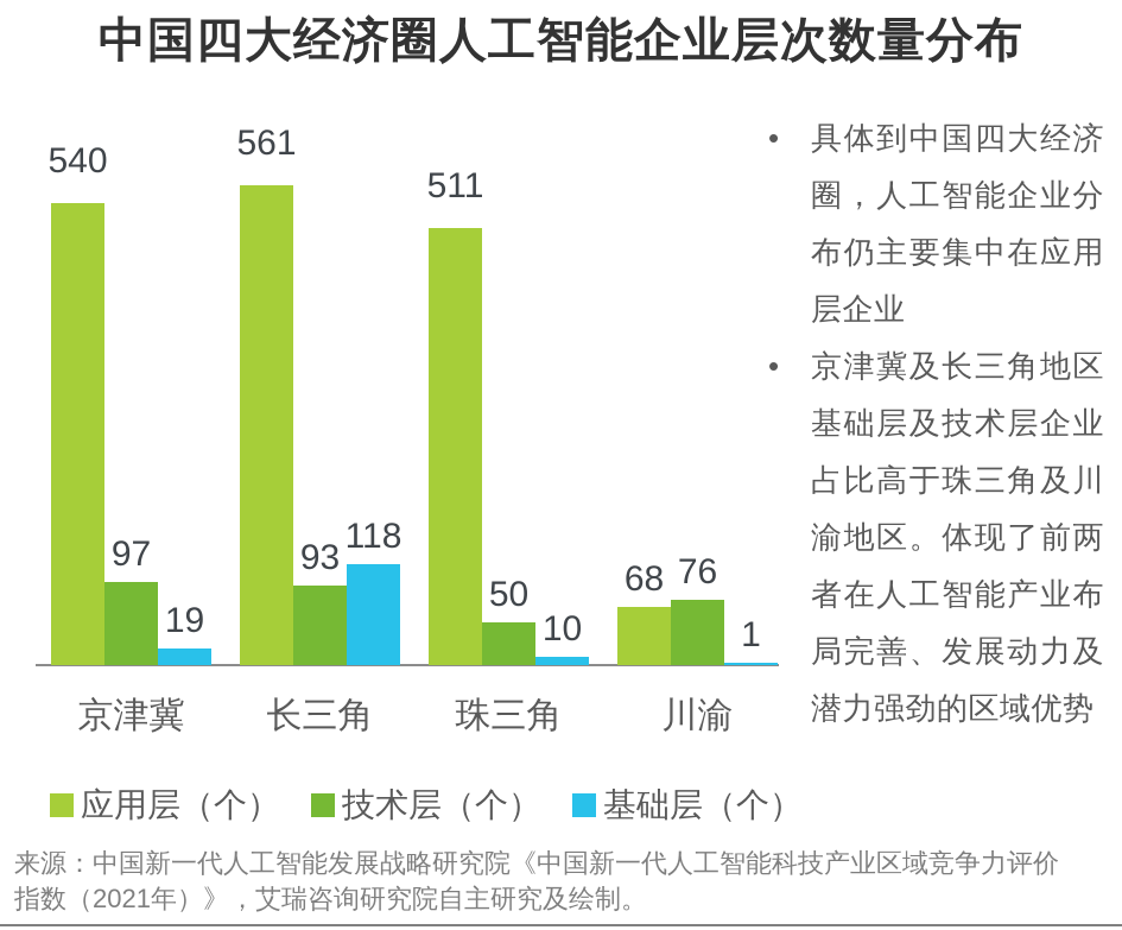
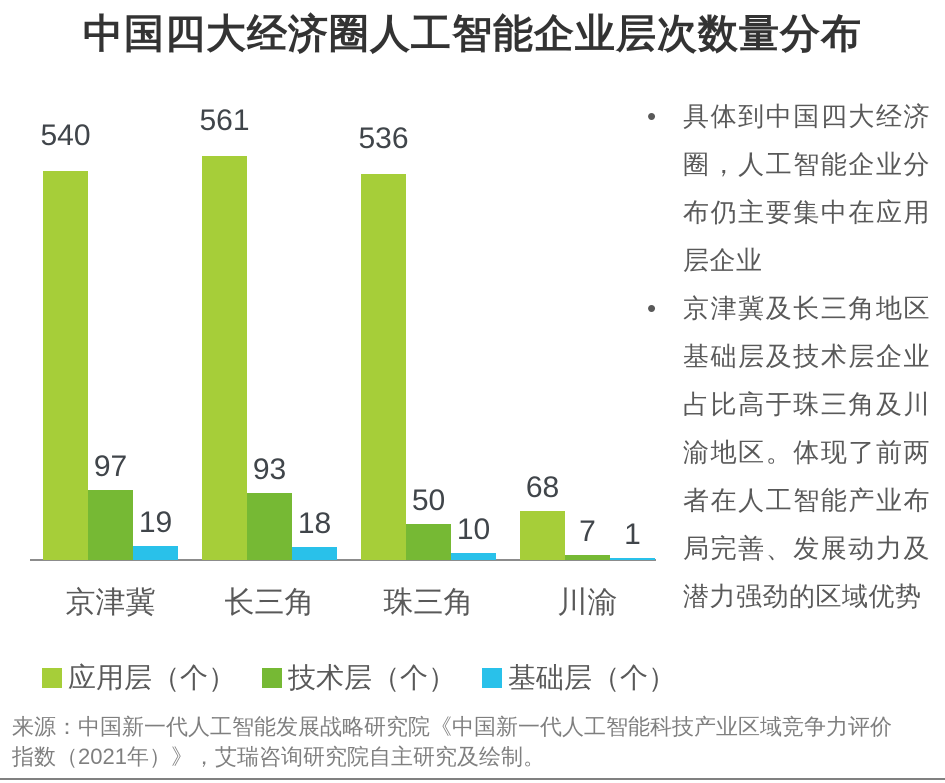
基础层（个）/长三角: 118 -> 18
应用层（个）/珠三角: 511 -> 536
技术层（个）/川渝: 76 -> 7
